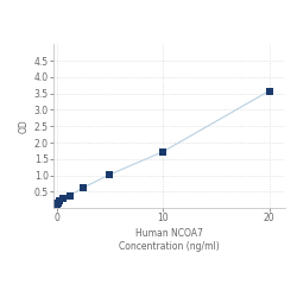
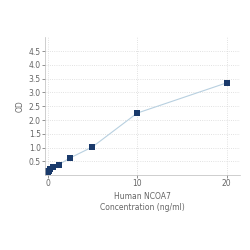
10: 1.72 -> 2.25
20: 3.58 -> 3.35
